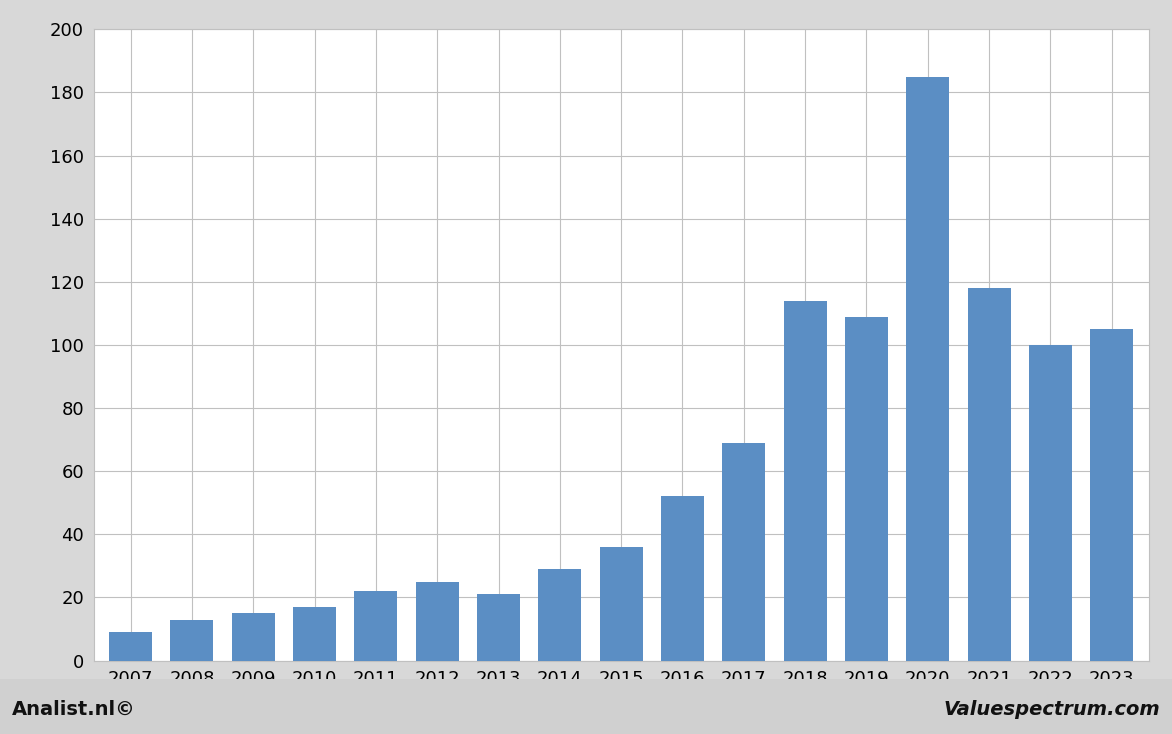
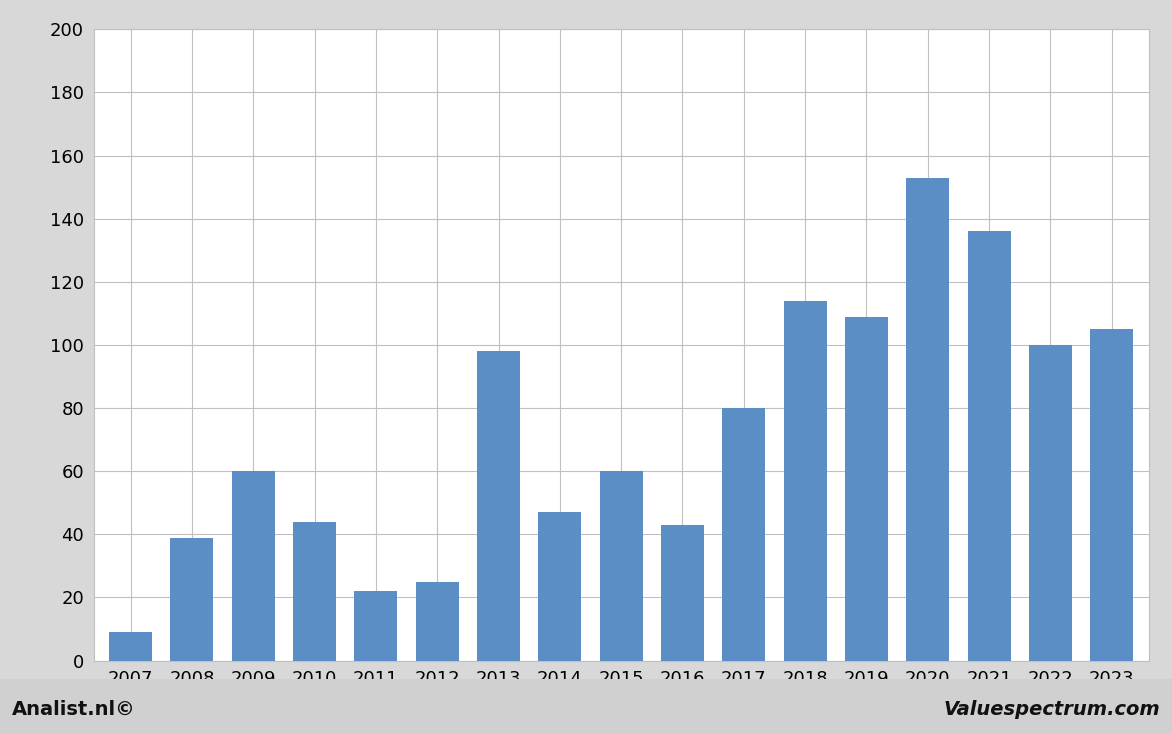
2008: 13 -> 39
2009: 15 -> 60
2010: 17 -> 44
2013: 21 -> 98
2014: 29 -> 47
2015: 36 -> 60
2016: 52 -> 43
2017: 69 -> 80
2020: 185 -> 153
2021: 118 -> 136
